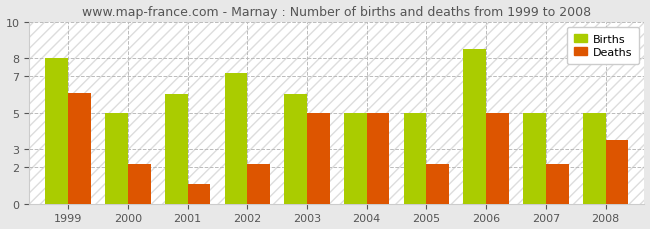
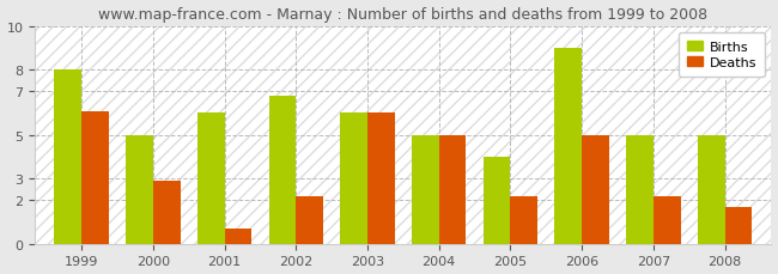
Deaths/2000: 2.2 -> 2.9
Deaths/2001: 1.1 -> 0.7
Births/2002: 7.2 -> 6.8
Deaths/2003: 5.0 -> 6.0
Births/2005: 5.0 -> 4.0
Births/2006: 8.5 -> 9.0
Deaths/2008: 3.5 -> 1.7
